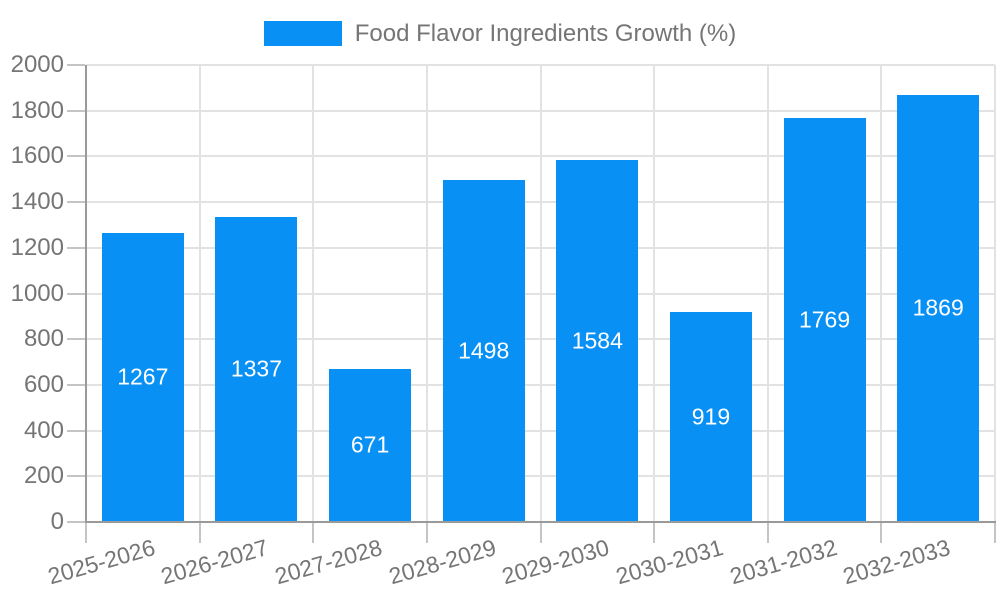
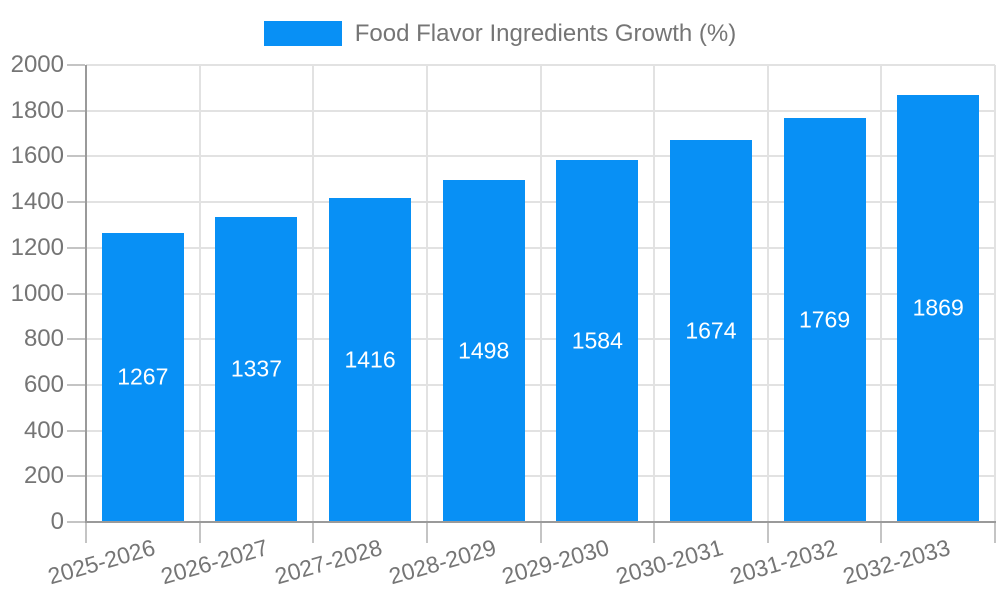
2027-2028: 671 -> 1416
2030-2031: 919 -> 1674
